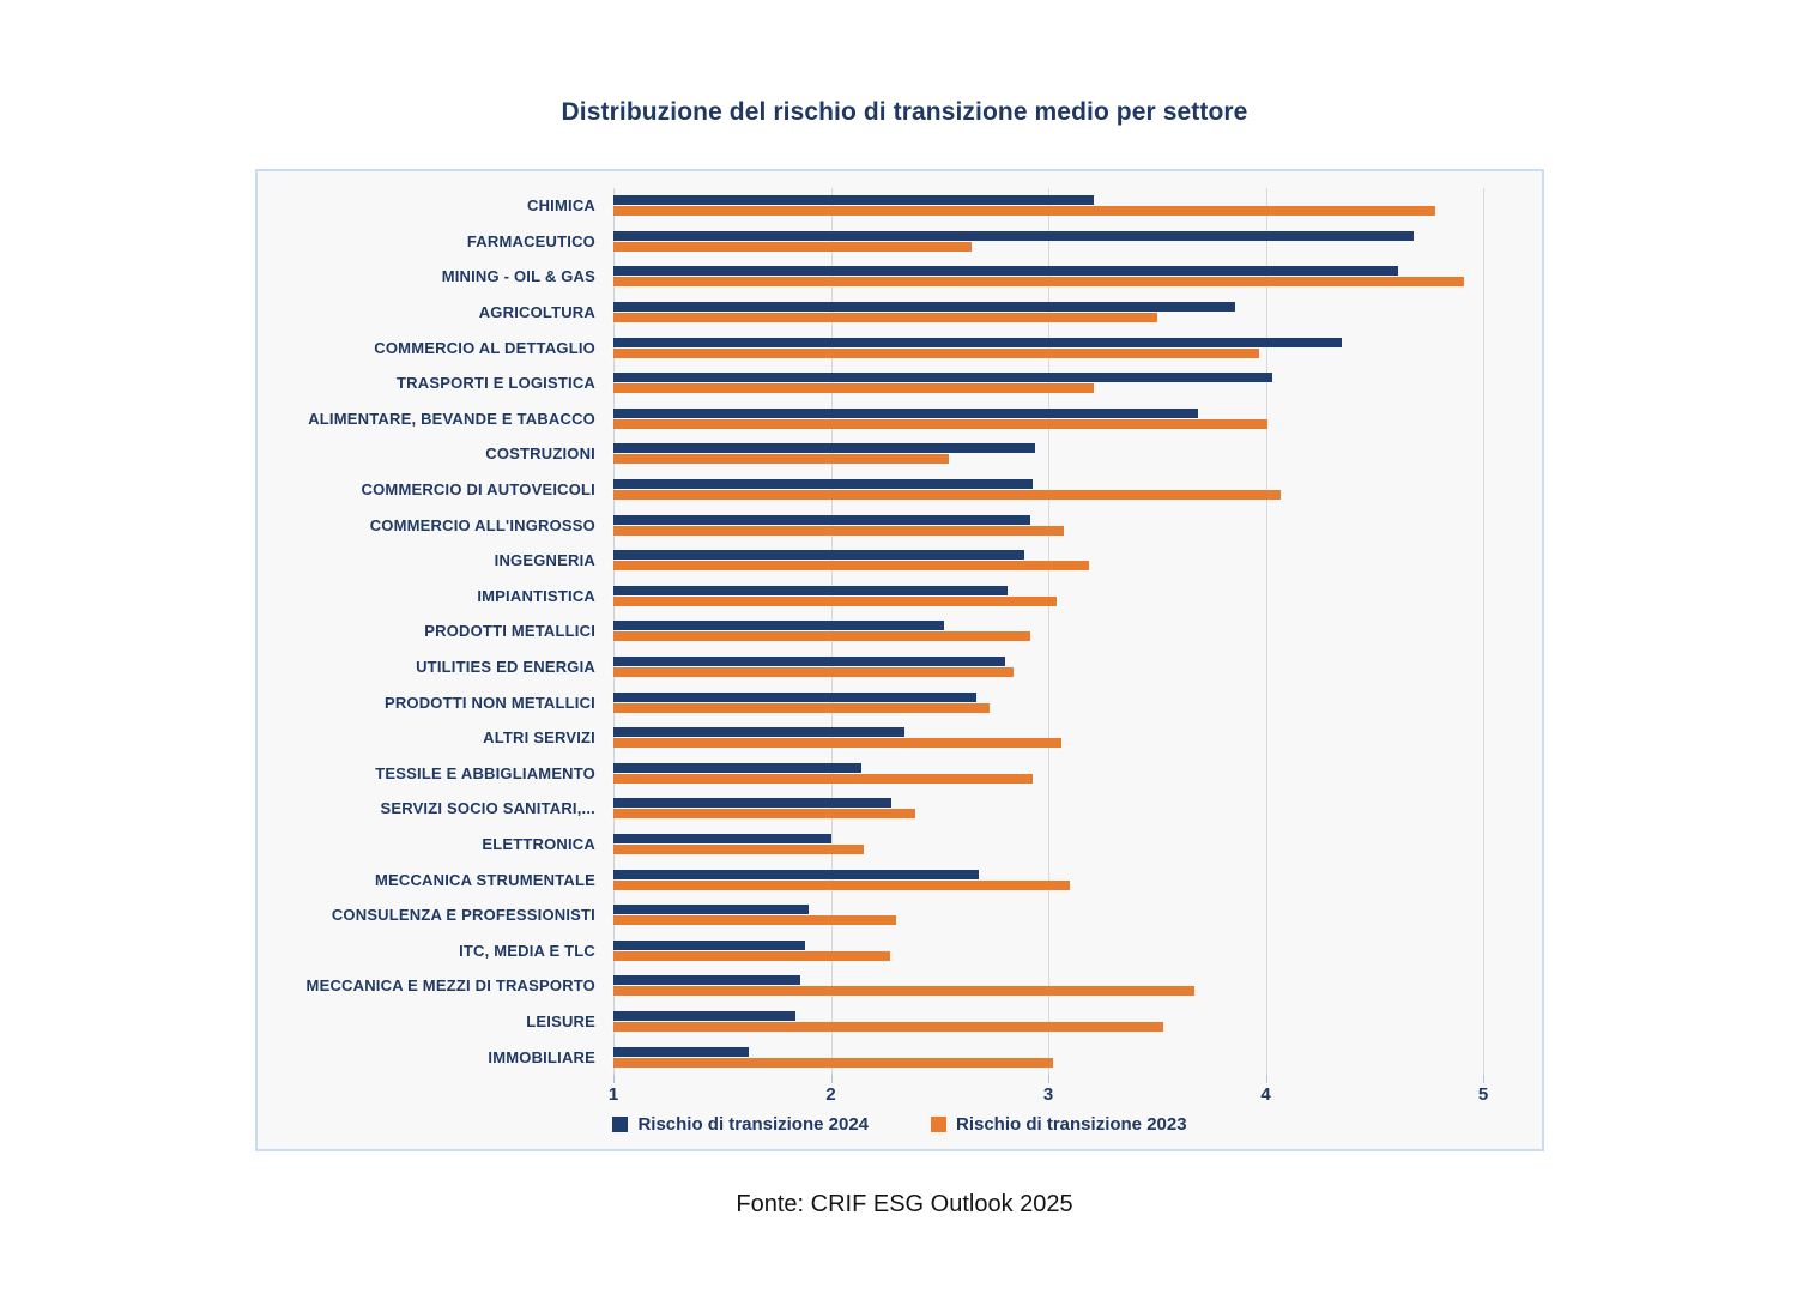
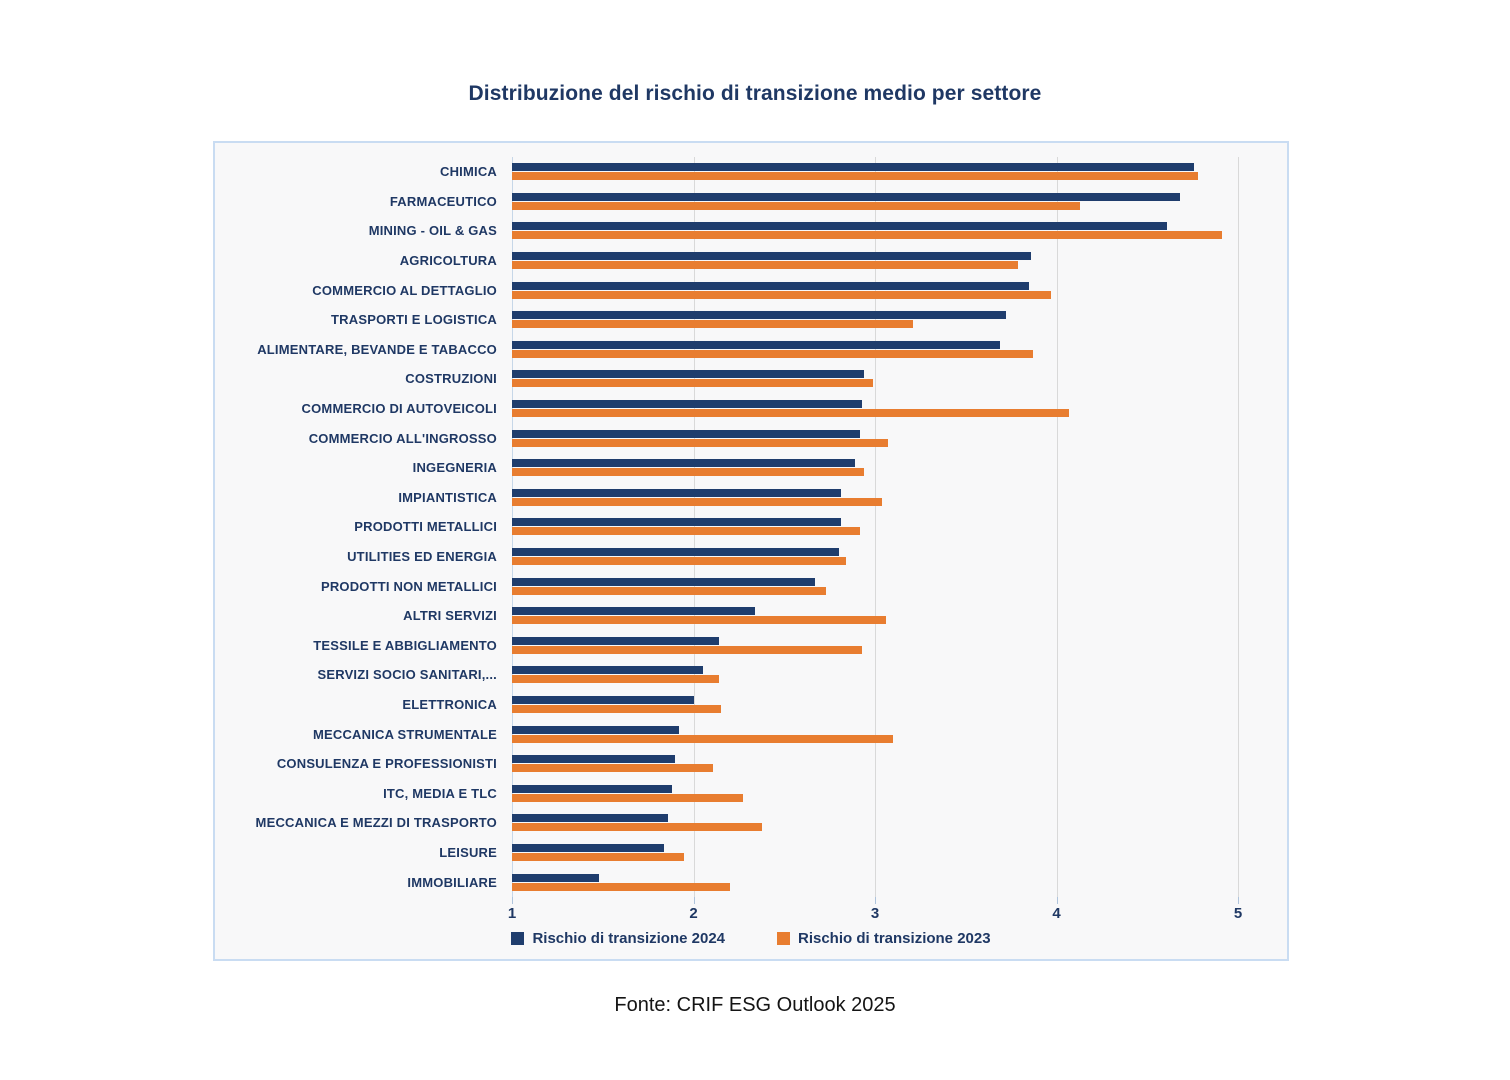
Rischio di transizione 2024/CHIMICA: 3.21 -> 4.76
Rischio di transizione 2023/FARMACEUTICO: 2.65 -> 4.13
Rischio di transizione 2023/AGRICOLTURA: 3.50 -> 3.79
Rischio di transizione 2024/COMMERCIO AL DETTAGLIO: 4.35 -> 3.85
Rischio di transizione 2024/TRASPORTI E LOGISTICA: 4.03 -> 3.72
Rischio di transizione 2023/ALIMENTARE, BEVANDE E TABACCO: 4.01 -> 3.87
Rischio di transizione 2023/COSTRUZIONI: 2.54 -> 2.99
Rischio di transizione 2023/INGEGNERIA: 3.19 -> 2.94
Rischio di transizione 2024/PRODOTTI METALLICI: 2.52 -> 2.81
Rischio di transizione 2024/SERVIZI SOCIO SANITARI,...: 2.28 -> 2.05
Rischio di transizione 2023/SERVIZI SOCIO SANITARI,...: 2.39 -> 2.14
Rischio di transizione 2024/MECCANICA STRUMENTALE: 2.68 -> 1.92
Rischio di transizione 2023/CONSULENZA E PROFESSIONISTI: 2.30 -> 2.11
Rischio di transizione 2023/MECCANICA E MEZZI DI TRASPORTO: 3.67 -> 2.38
Rischio di transizione 2023/LEISURE: 3.53 -> 1.95
Rischio di transizione 2024/IMMOBILIARE: 1.62 -> 1.48
Rischio di transizione 2023/IMMOBILIARE: 3.02 -> 2.20
